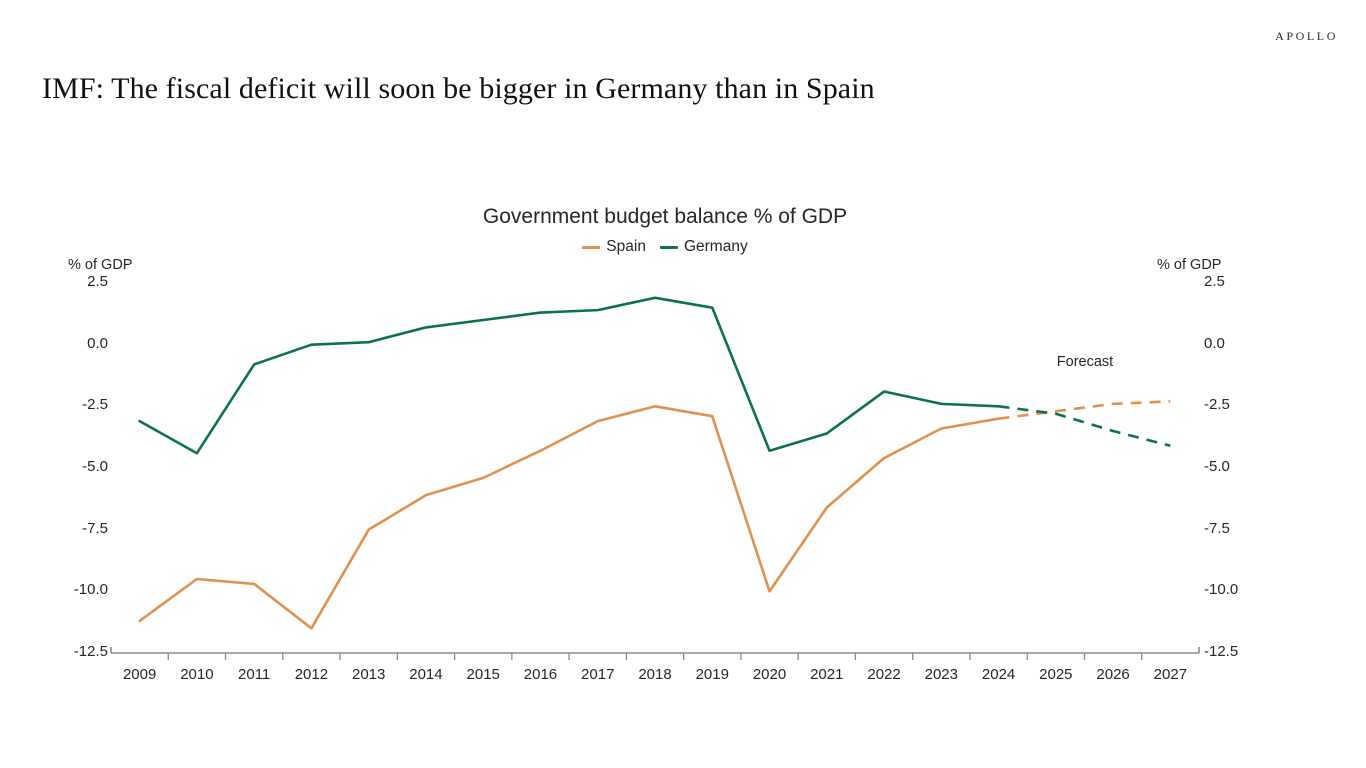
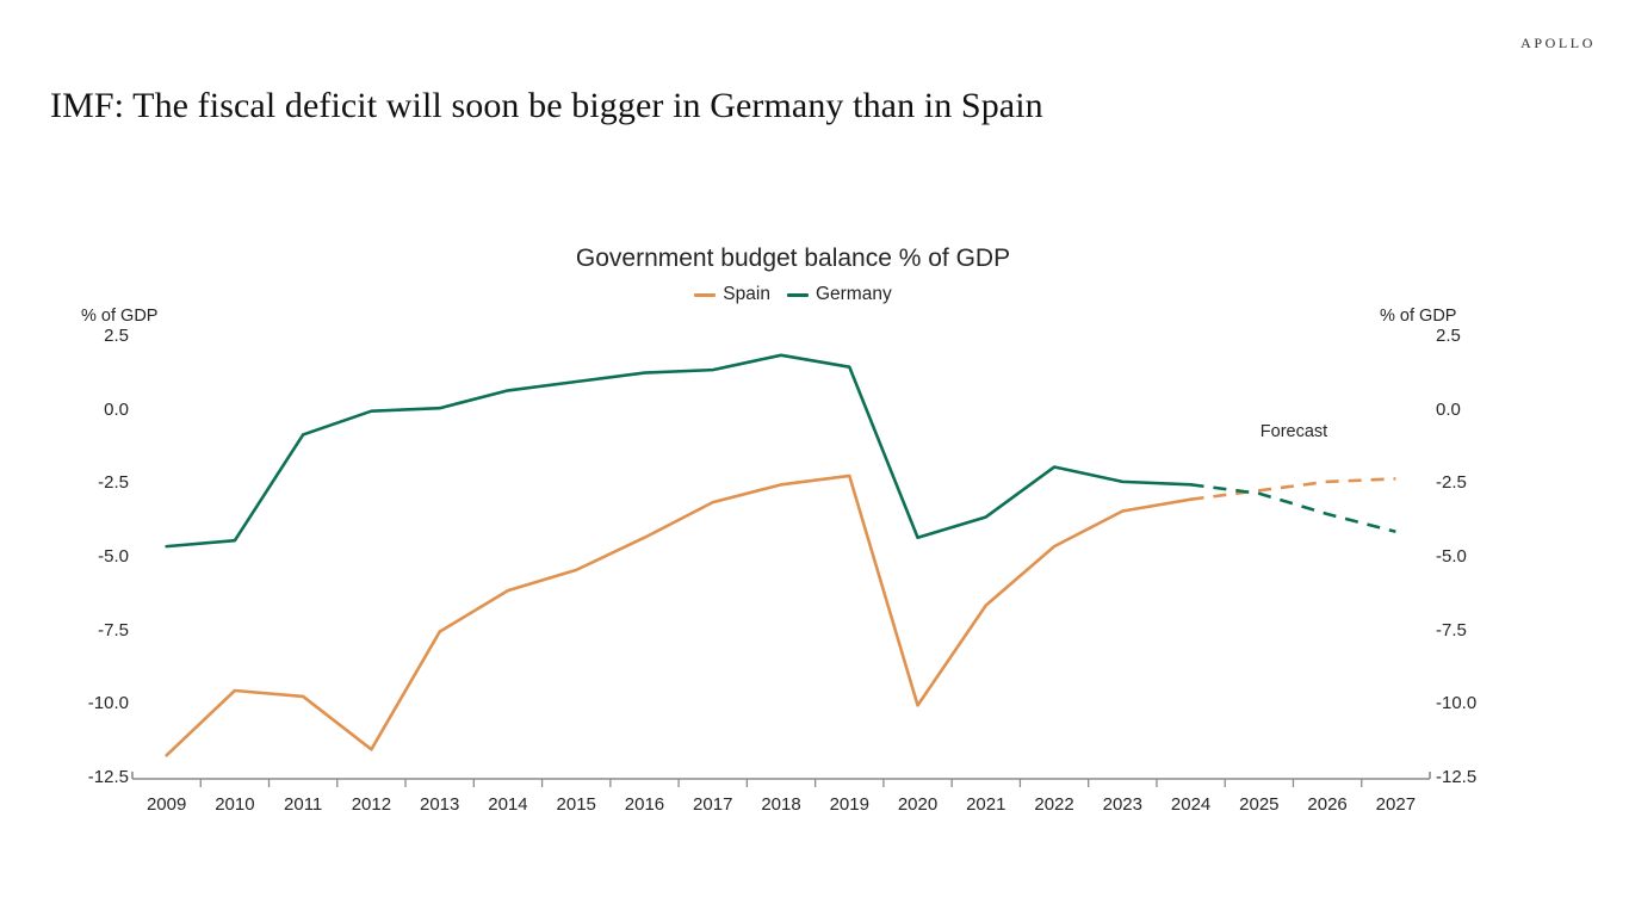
Spain/2009: -11.2 -> -11.7
Germany/2009: -3.1 -> -4.6
Spain/2019: -2.9 -> -2.2
